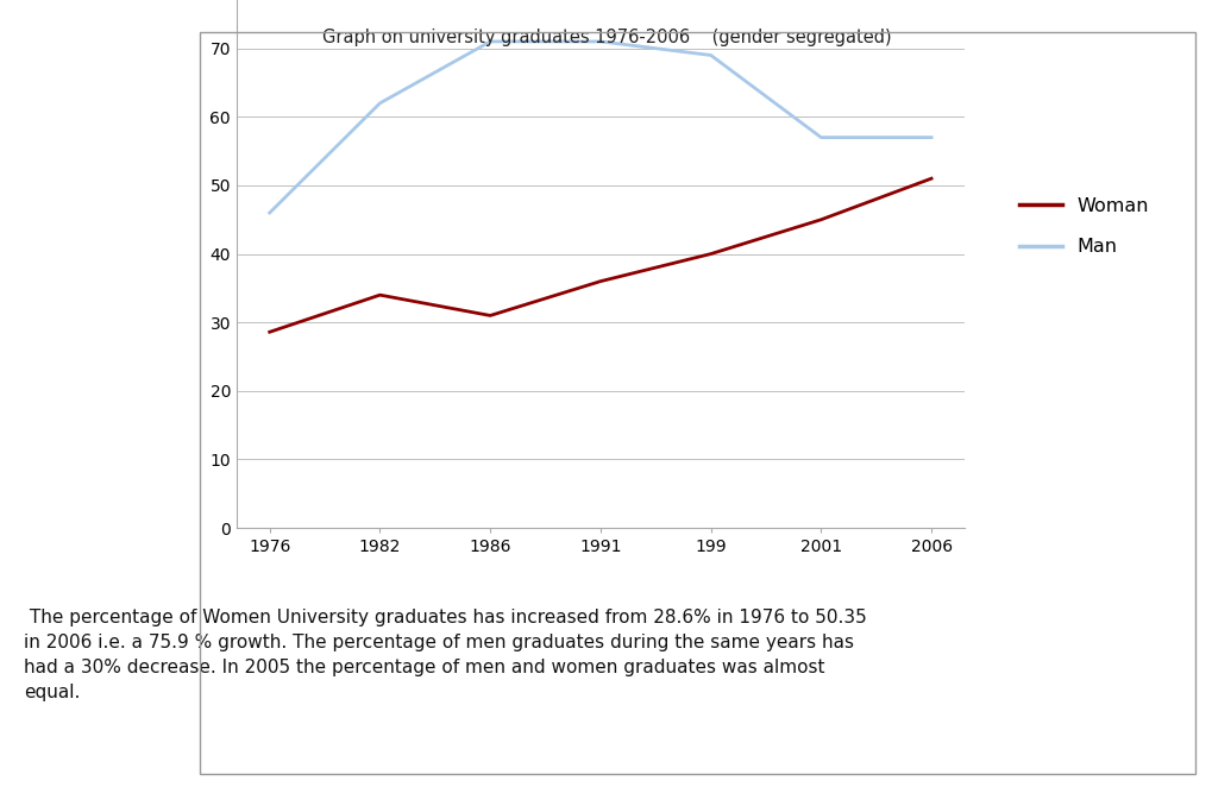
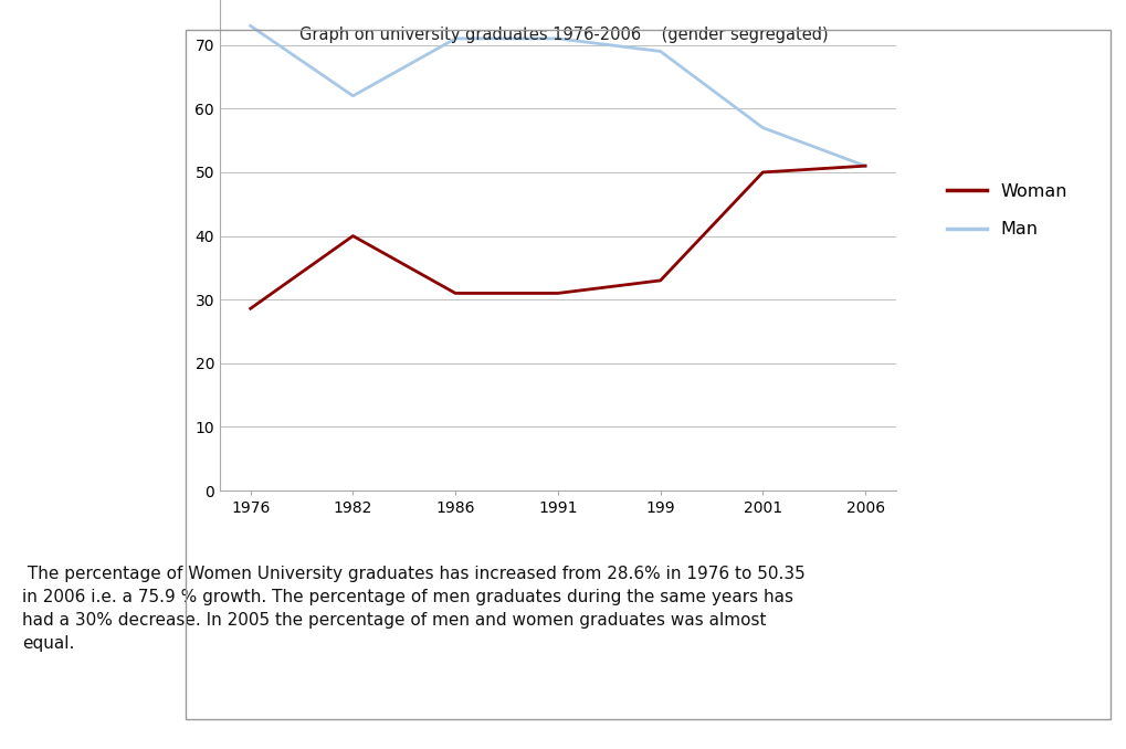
Man/1976: 46 -> 73
Woman/1982: 34.0 -> 40.0
Woman/1991: 36.0 -> 31.0
Woman/199: 40.0 -> 33.0
Woman/2001: 45.0 -> 50.0
Man/2006: 57 -> 51
